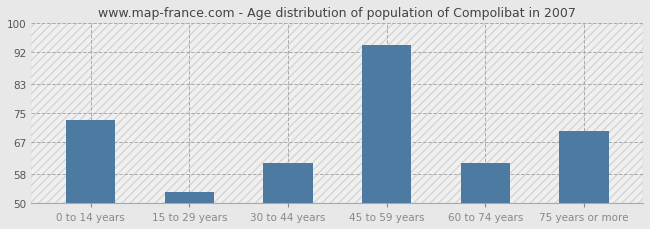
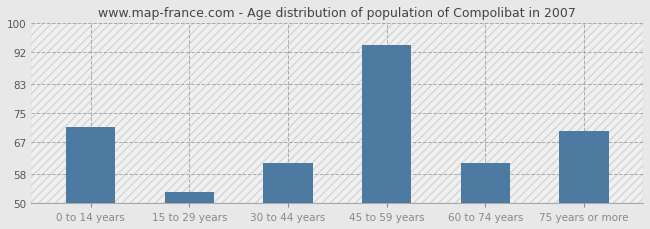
0 to 14 years: 73 -> 71
